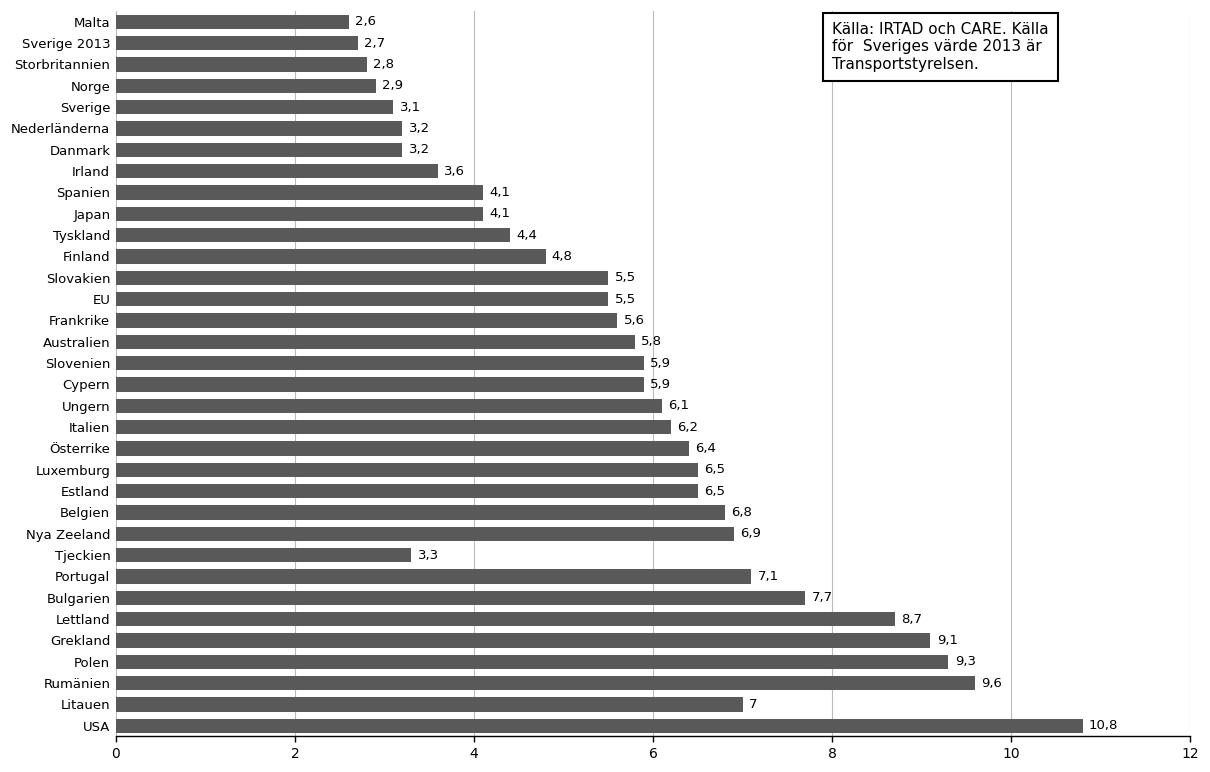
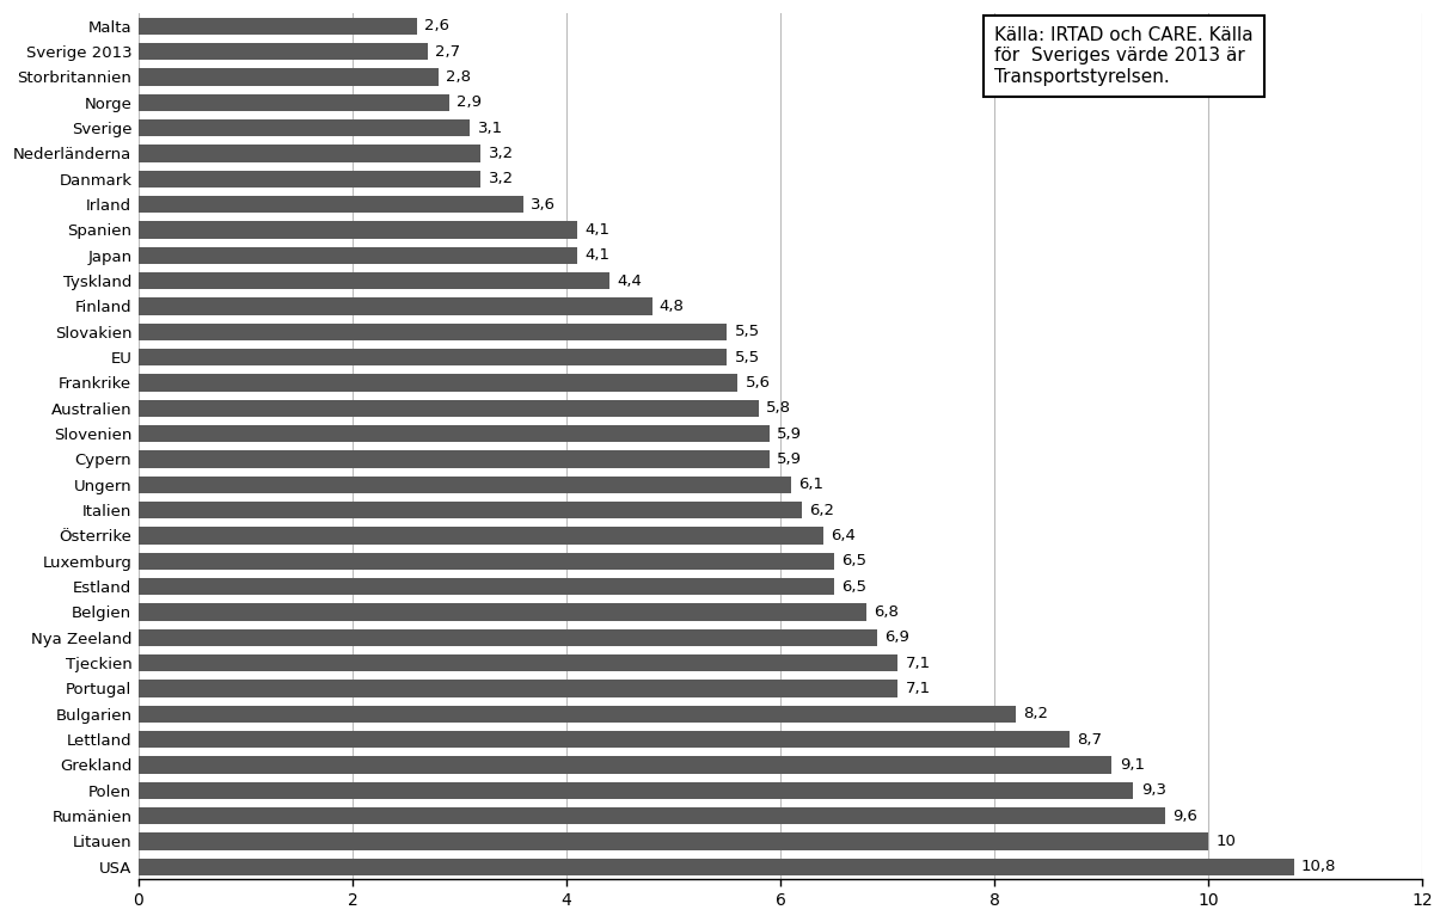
Tjeckien: 3,3 -> 7,1
Bulgarien: 7,7 -> 8,2
Litauen: 7 -> 10
